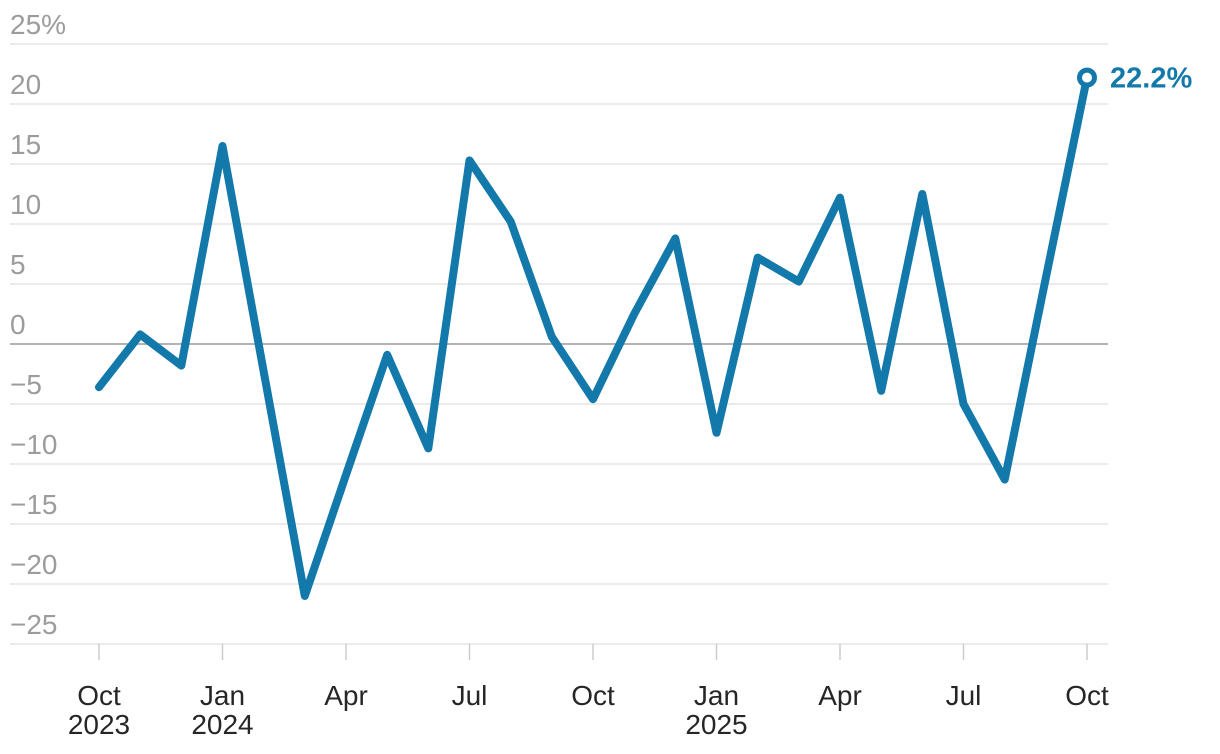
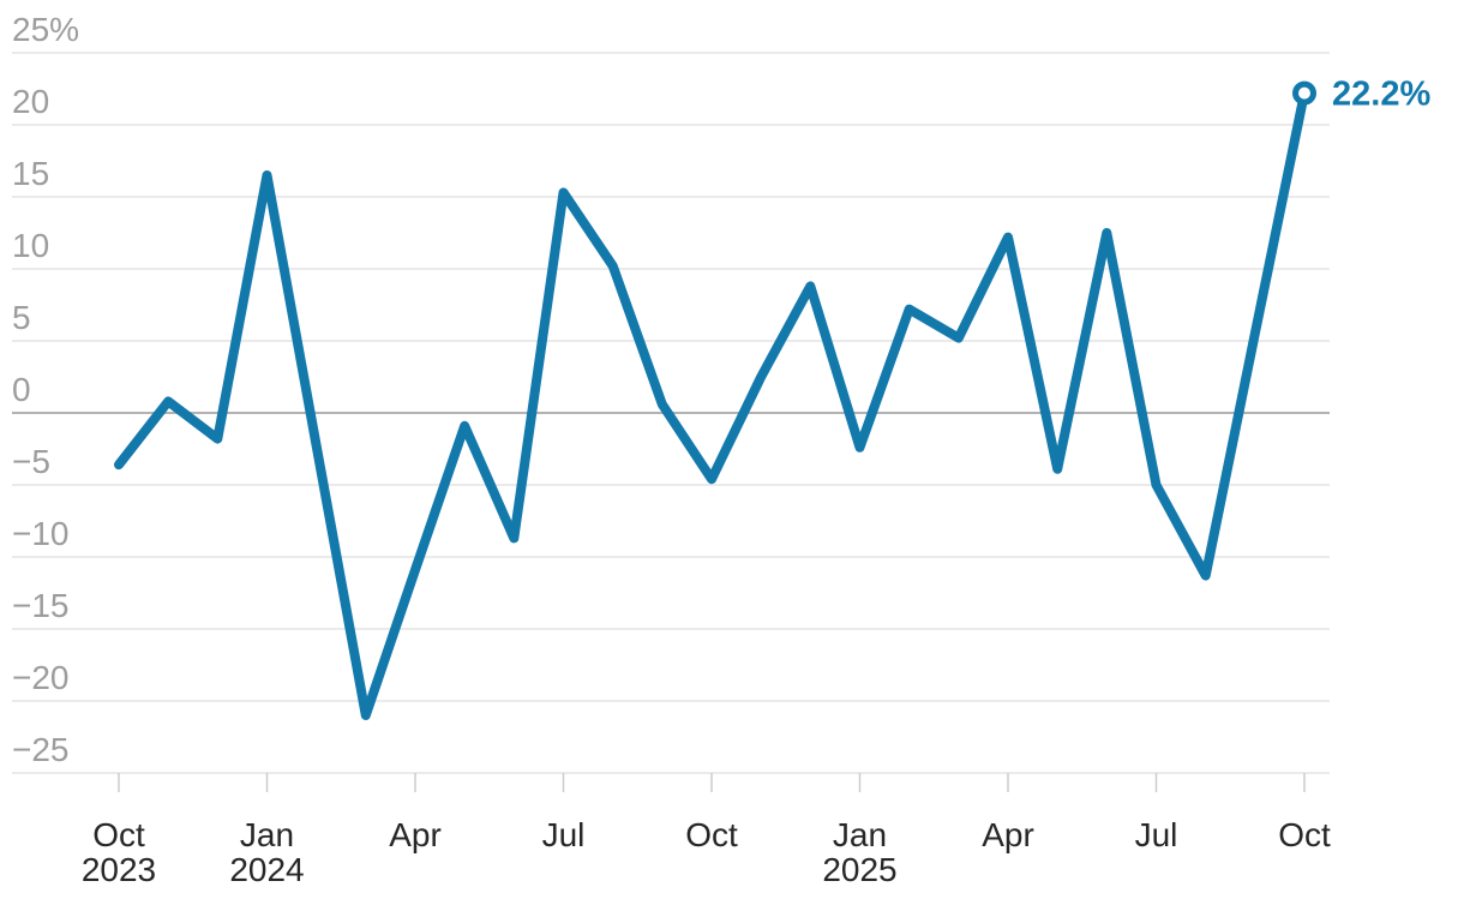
Jan 2025: -7.4% -> -2.4%
